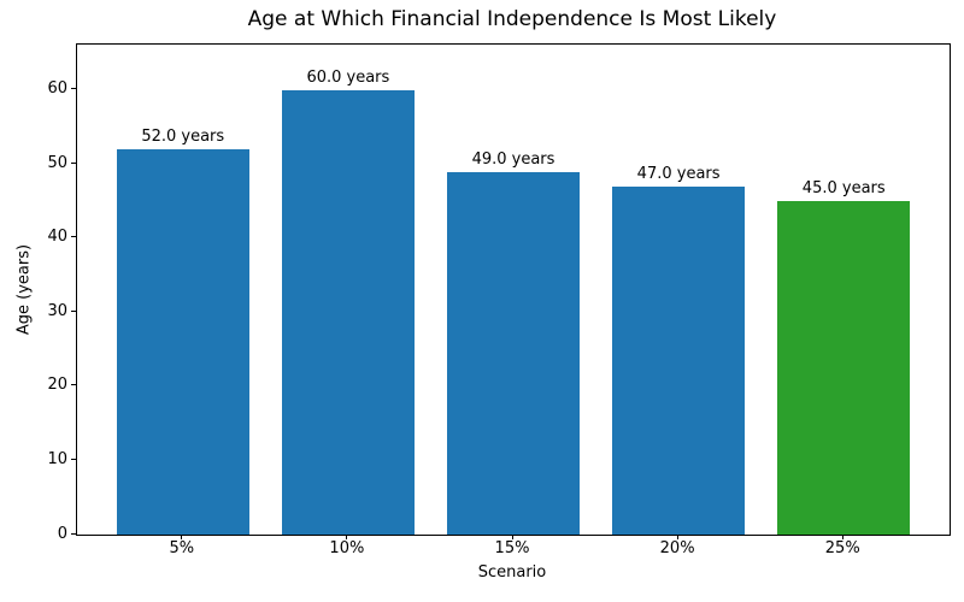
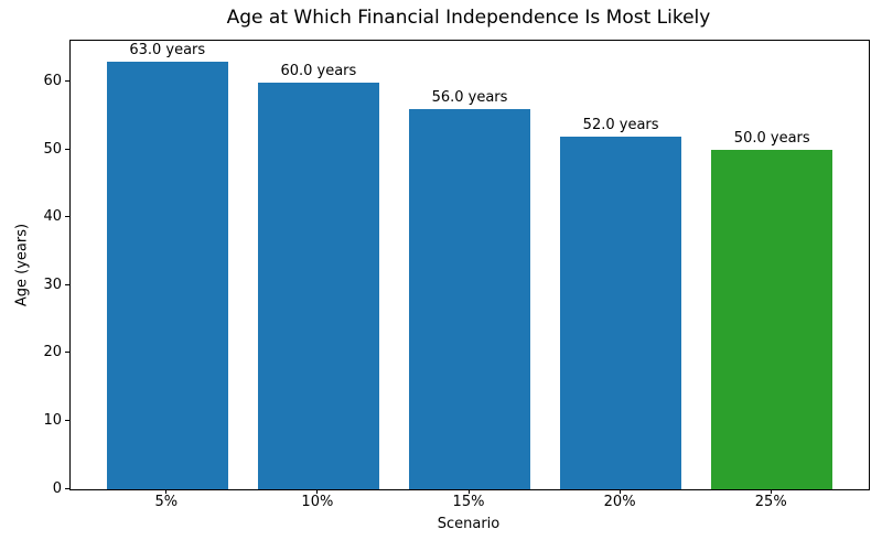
5%: 52.0 -> 63.0
15%: 49.0 -> 56.0
20%: 47.0 -> 52.0
25%: 45.0 -> 50.0
